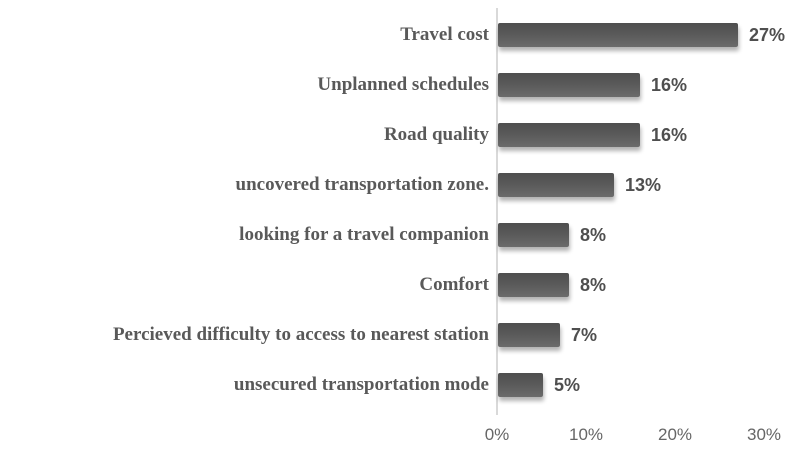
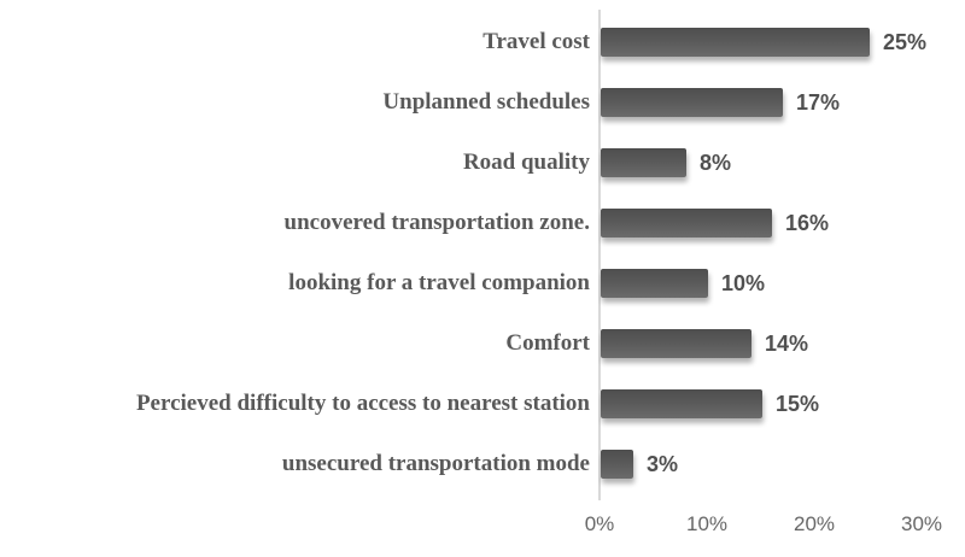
Travel cost: 27% -> 25%
Unplanned schedules: 16% -> 17%
Road quality: 16% -> 8%
uncovered transportation zone.: 13% -> 16%
looking for a travel companion: 8% -> 10%
Comfort: 8% -> 14%
Percieved difficulty to access to nearest station: 7% -> 15%
unsecured transportation mode: 5% -> 3%
